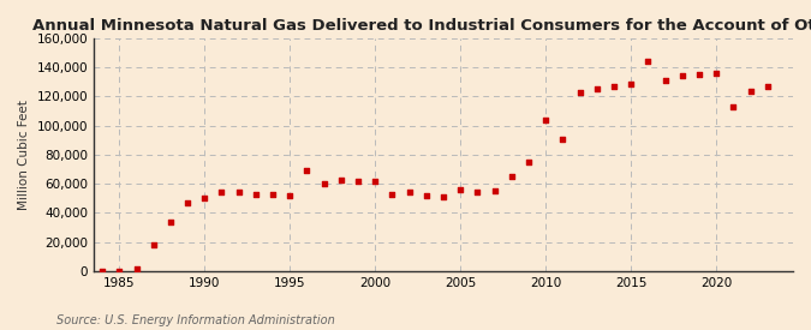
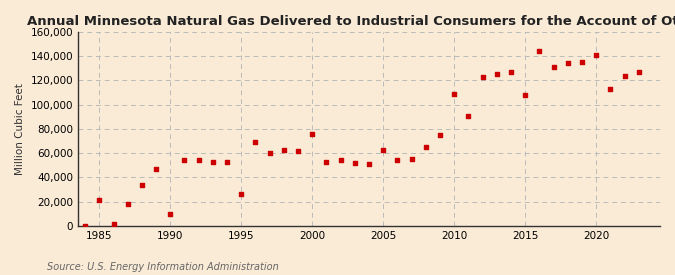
1985: 0 -> 21,000
1990: 50,000 -> 10,000
1995: 52,000 -> 26,000
2000: 62,000 -> 76,000
2005: 56,000 -> 63,000
2010: 104,000 -> 109,000
2015: 129,000 -> 108,000
2020: 136,000 -> 141,000
